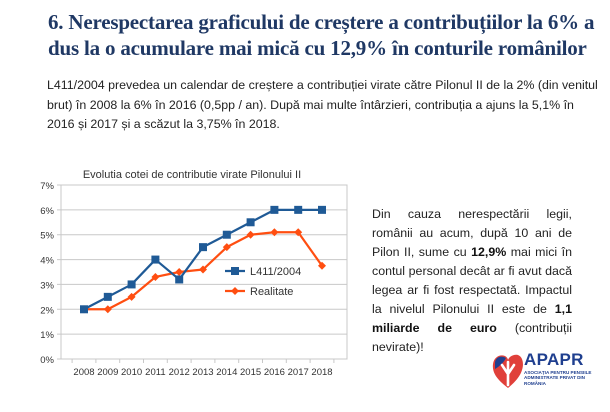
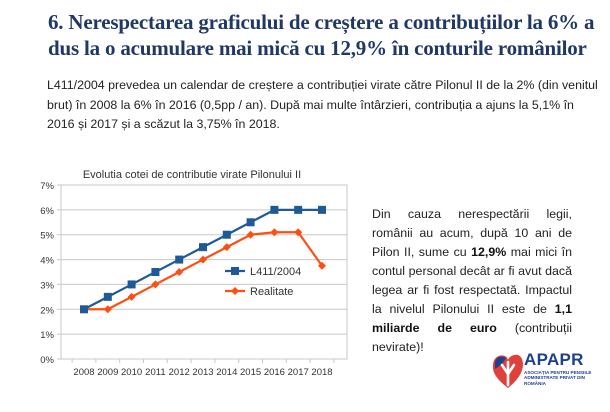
L411/2004/2011: 4.0% -> 3.5%
Realitate/2011: 3.3% -> 3.0%
L411/2004/2012: 3.2% -> 4.0%
Realitate/2013: 3.6% -> 4.0%
